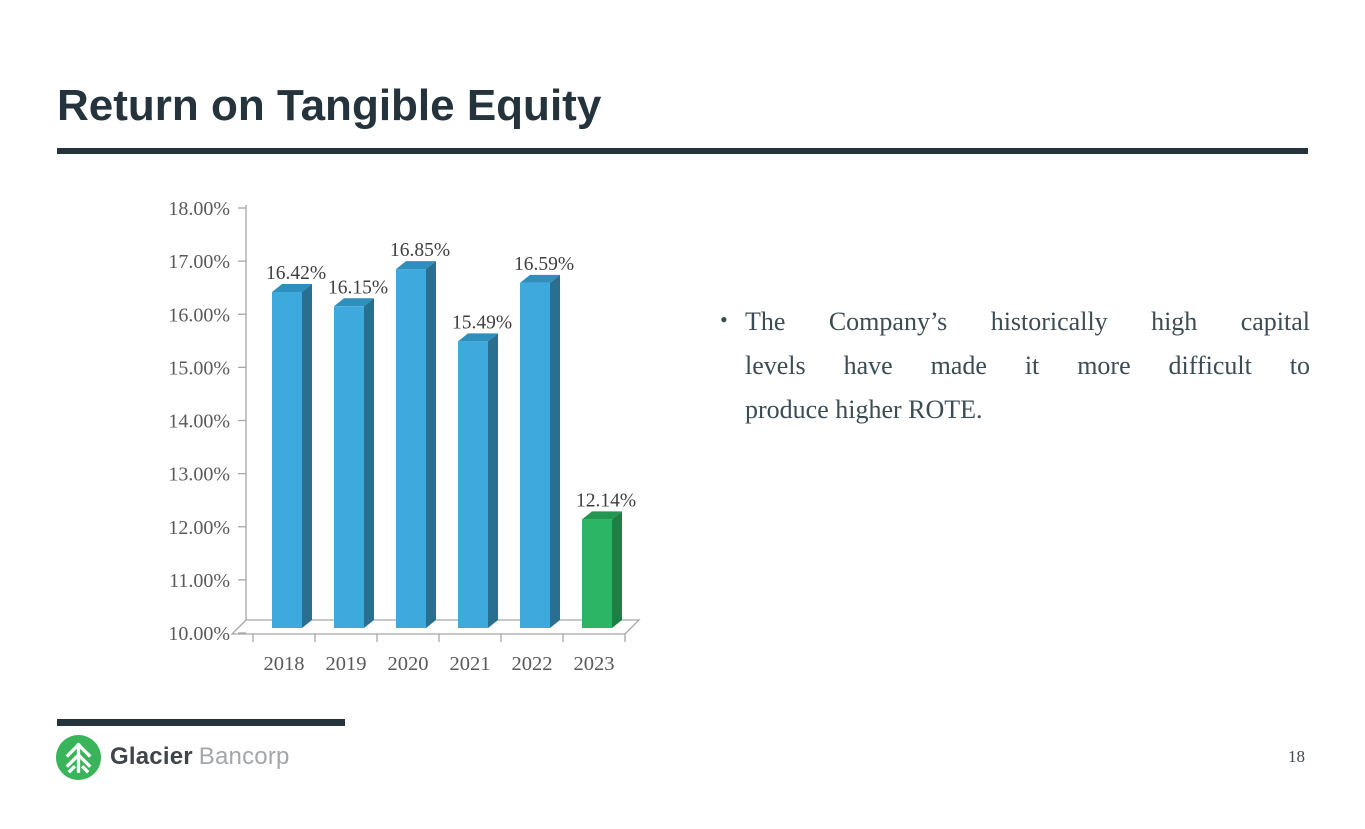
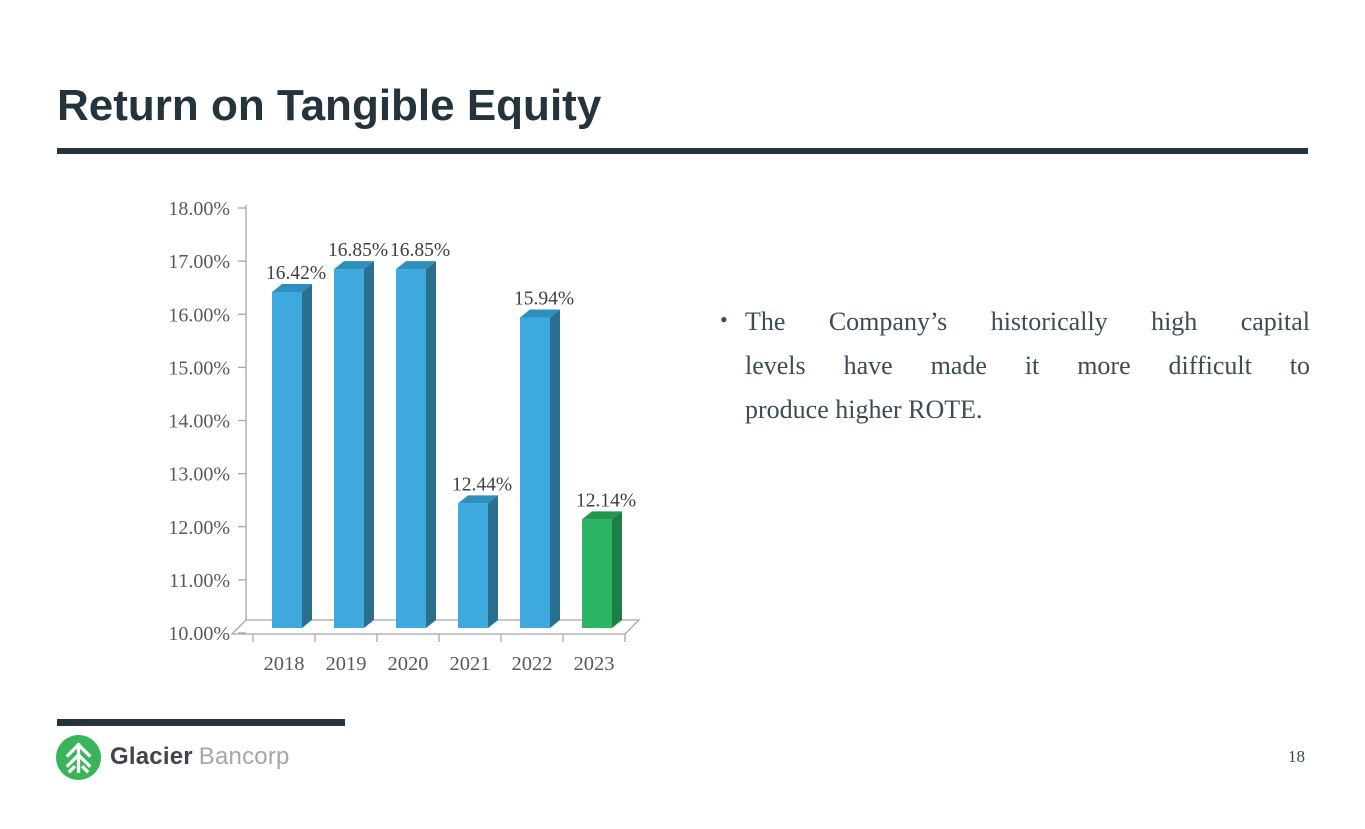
2019: 16.15% -> 16.85%
2021: 15.49% -> 12.44%
2022: 16.59% -> 15.94%
